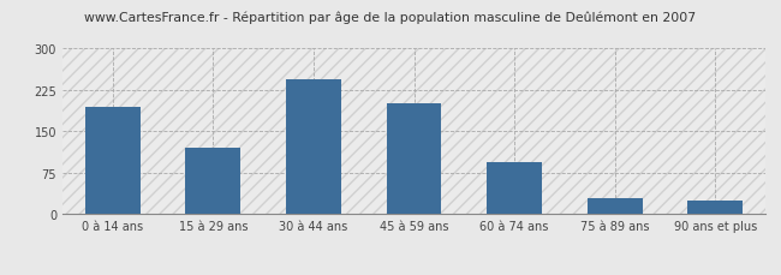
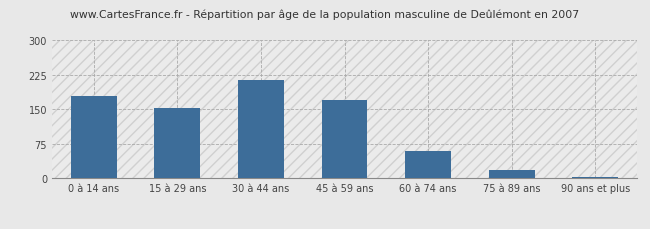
0 à 14 ans: 195 -> 180
15 à 29 ans: 120 -> 152
30 à 44 ans: 245 -> 215
45 à 59 ans: 200 -> 170
60 à 74 ans: 95 -> 60
75 à 89 ans: 30 -> 18
90 ans et plus: 25 -> 3
